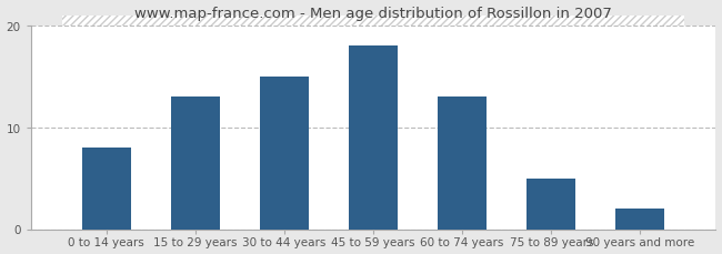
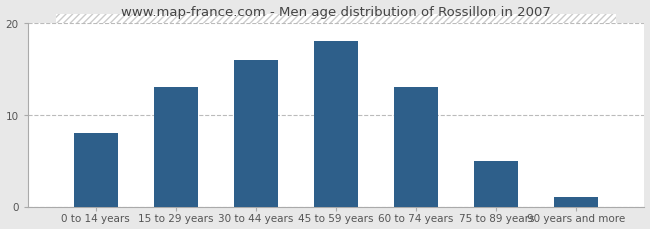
30 to 44 years: 15 -> 16
90 years and more: 2 -> 1
